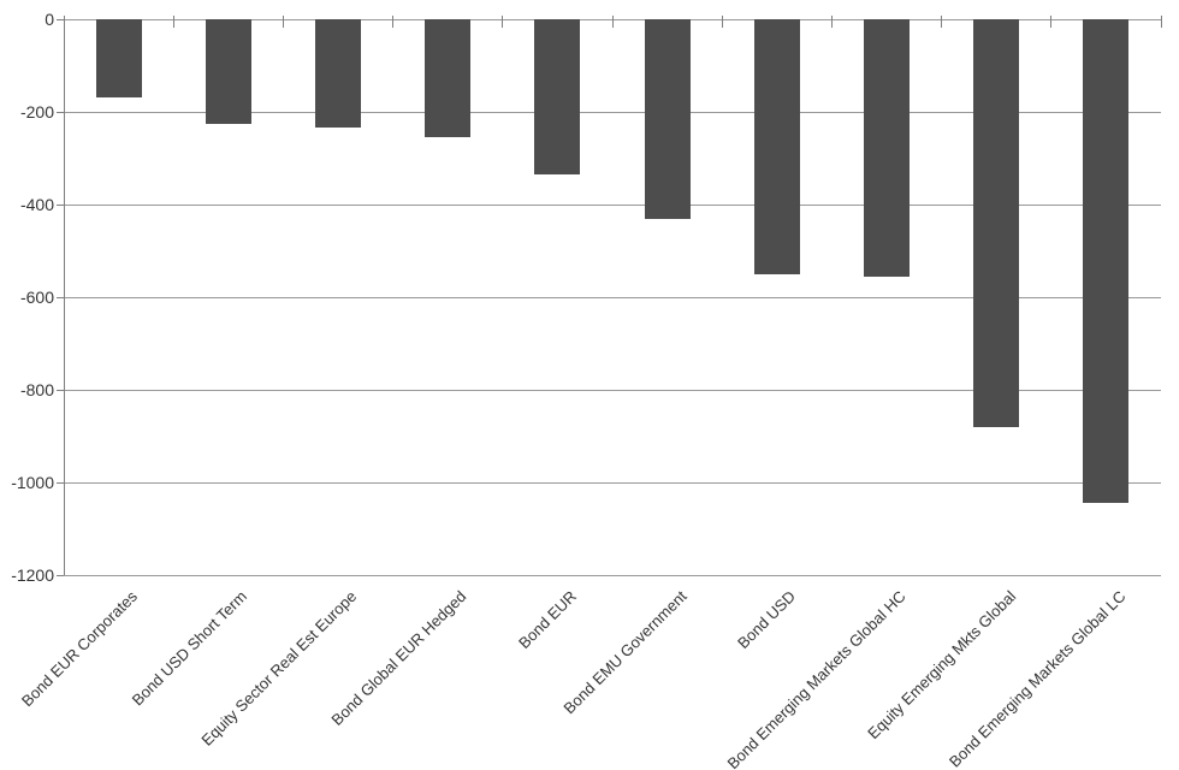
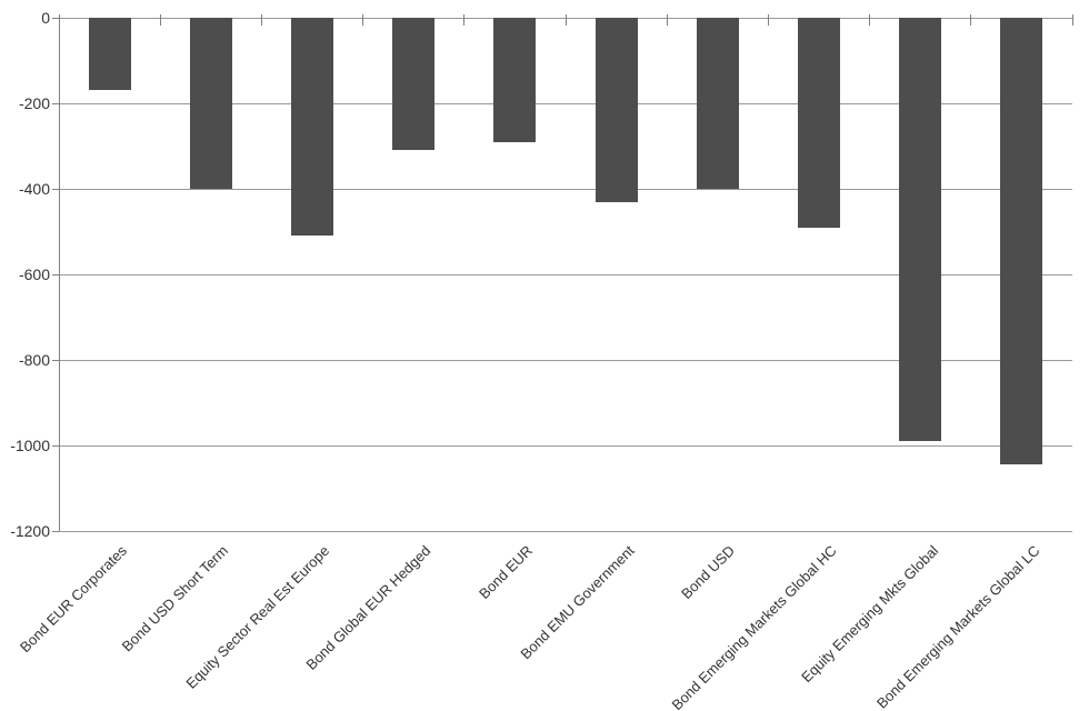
Bond USD Short Term: -220 -> -400
Equity Sector Real Est Europe: -240 -> -510
Bond Global EUR Hedged: -260 -> -310
Bond EUR: -340 -> -290
Bond USD: -550 -> -400
Bond Emerging Markets Global HC: -560 -> -490
Equity Emerging Mkts Global: -880 -> -990
